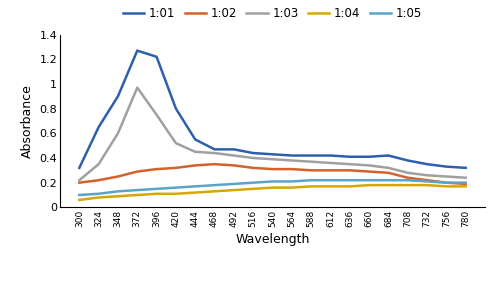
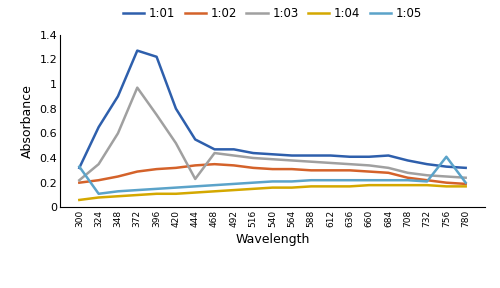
1:05/300: 0.10 -> 0.33
1:03/444: 0.45 -> 0.23
1:05/756: 0.20 -> 0.41
